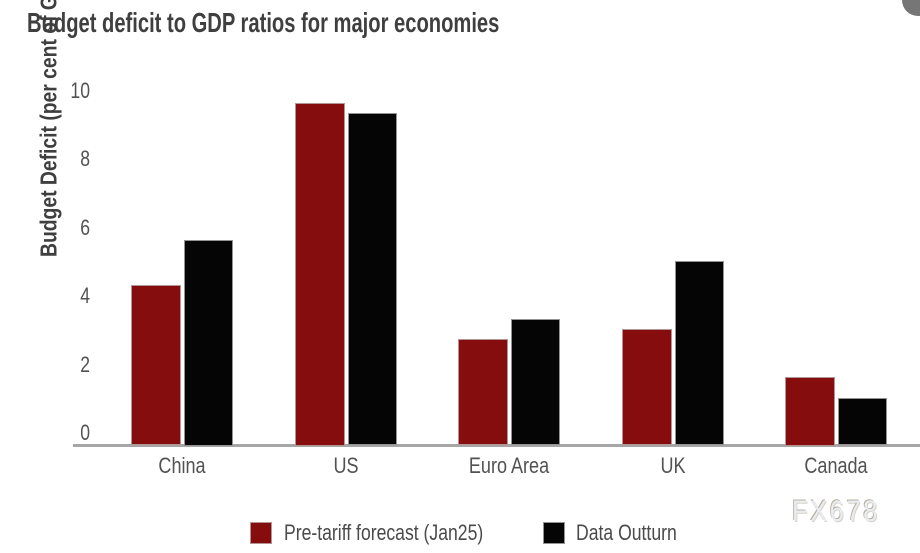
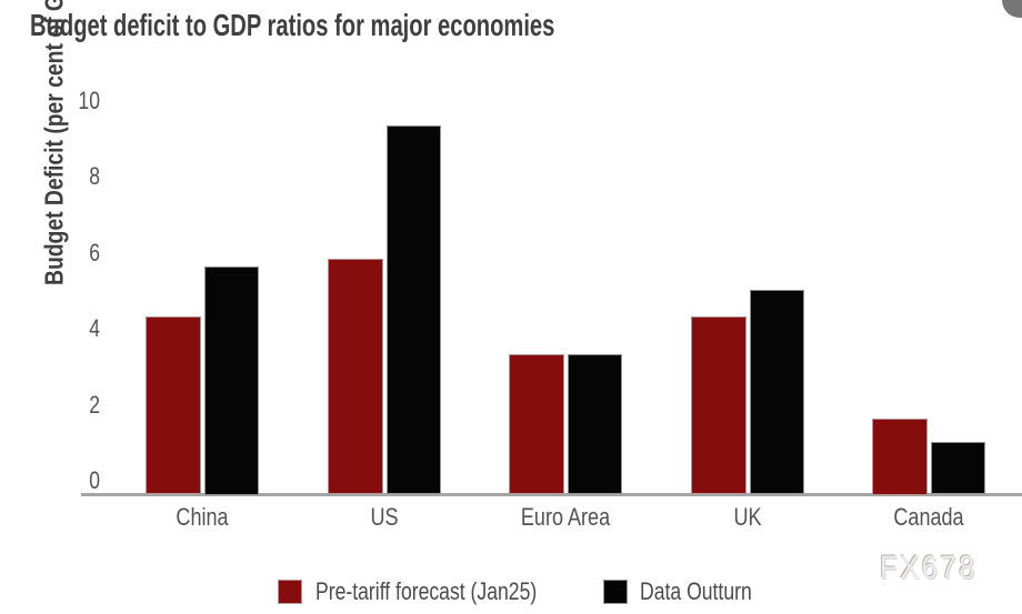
Pre-tariff forecast (Jan25)/US: 10.0 -> 6.2
Pre-tariff forecast (Jan25)/Euro Area: 3.1 -> 3.7
Pre-tariff forecast (Jan25)/UK: 3.4 -> 4.7
